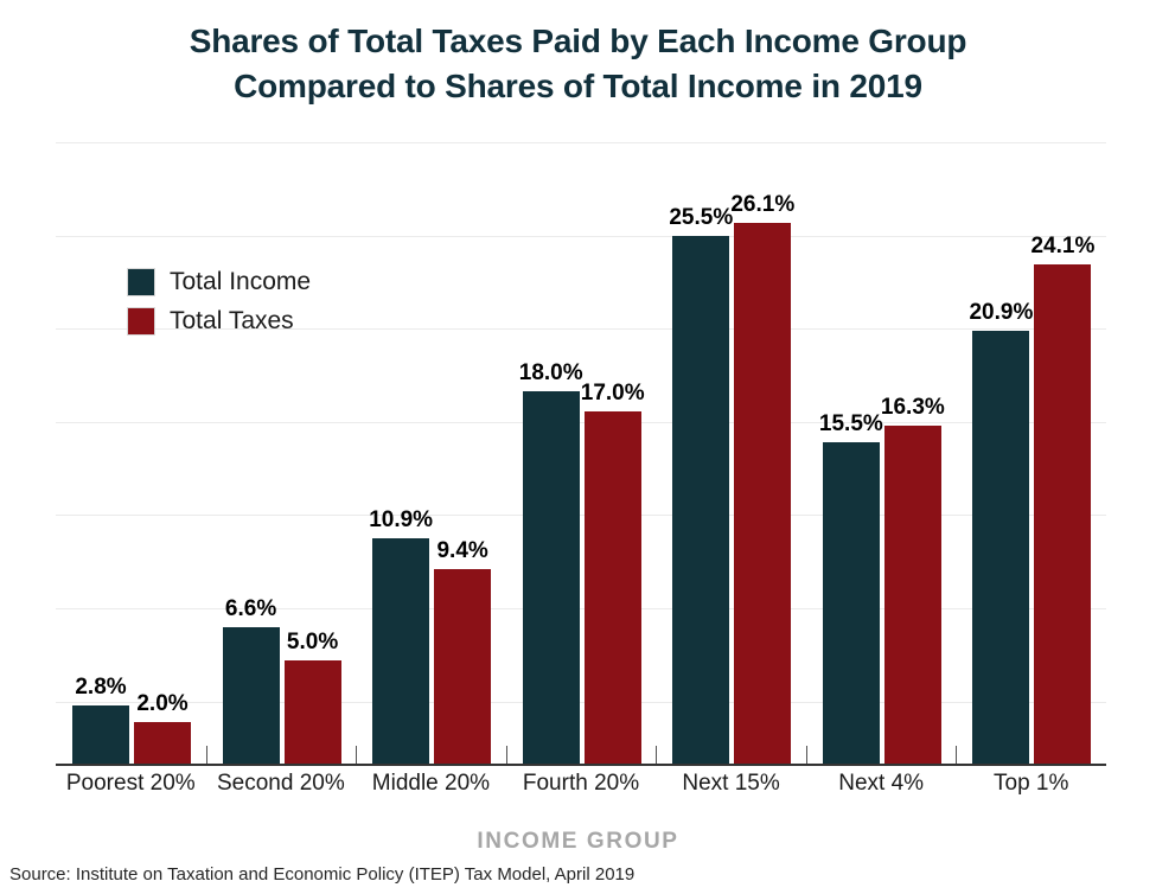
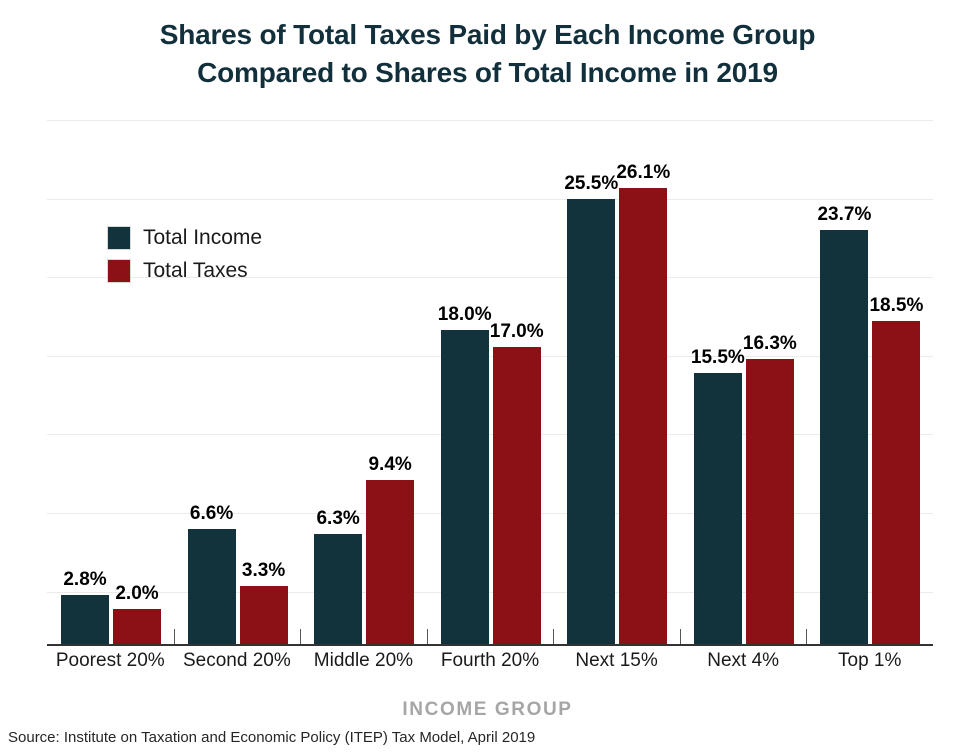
Total Taxes/Second 20%: 5.0% -> 3.3%
Total Income/Middle 20%: 10.9% -> 6.3%
Total Income/Top 1%: 20.9% -> 23.7%
Total Taxes/Top 1%: 24.1% -> 18.5%
